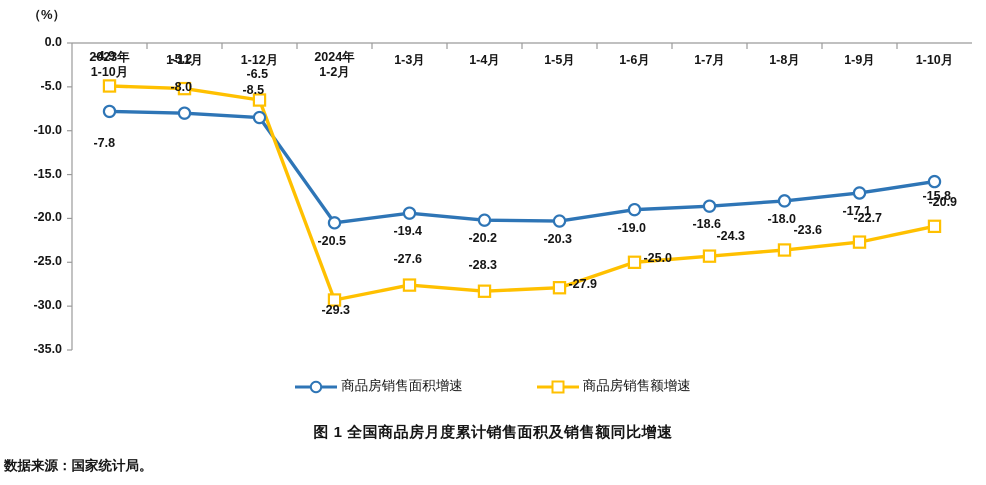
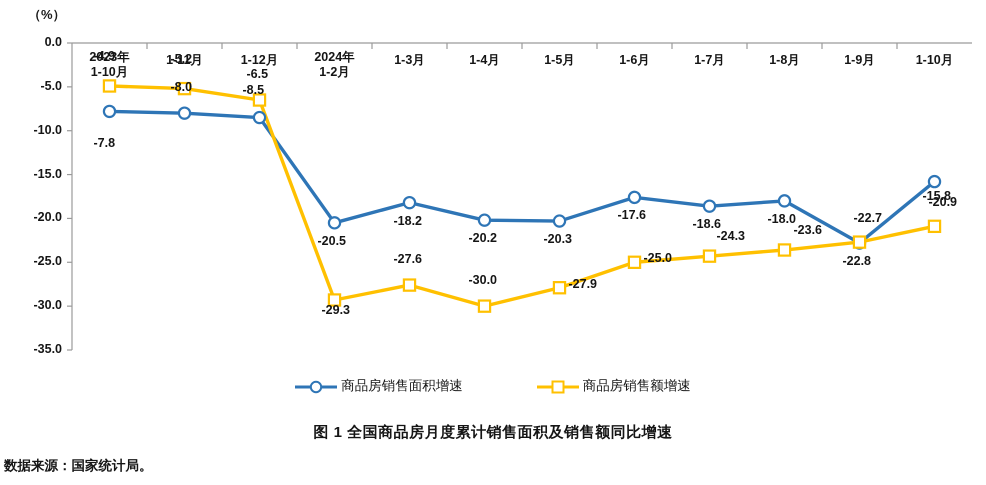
商品房销售面积增速/1-3月: -19.4 -> -18.2
商品房销售额增速/1-4月: -28.3 -> -30.0
商品房销售面积增速/1-6月: -19.0 -> -17.6
商品房销售面积增速/1-9月: -17.1 -> -22.8
